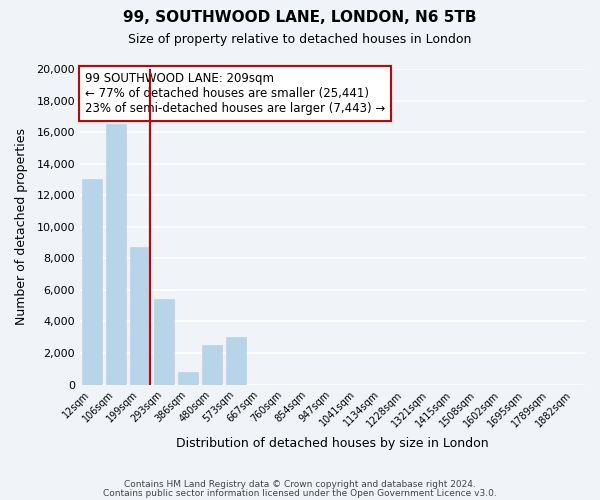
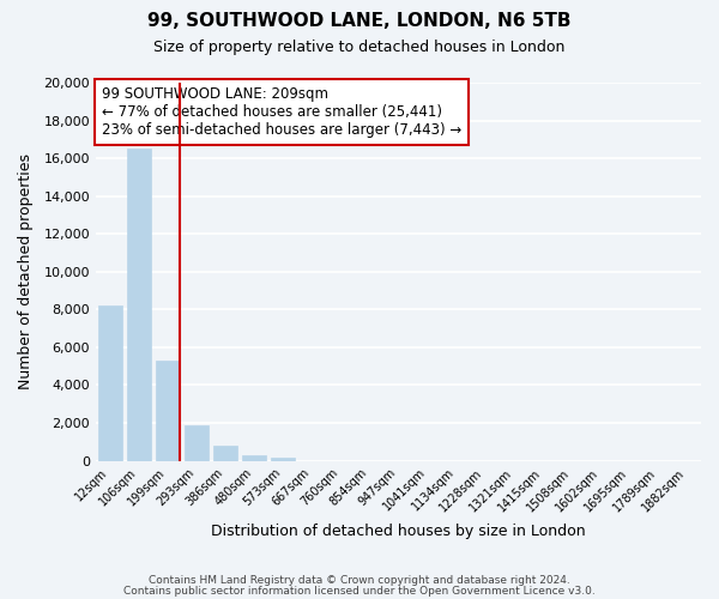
12sqm: 13,000 -> 8,200
199sqm: 8,700 -> 5,300
293sqm: 5,400 -> 1,800
480sqm: 2,500 -> 300
573sqm: 3,000 -> 200
